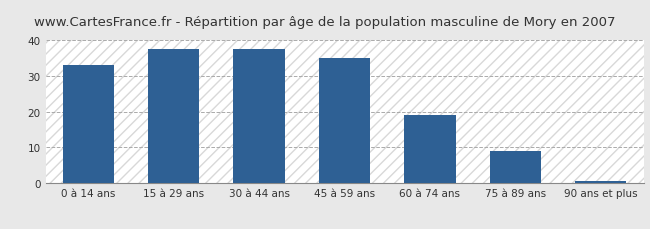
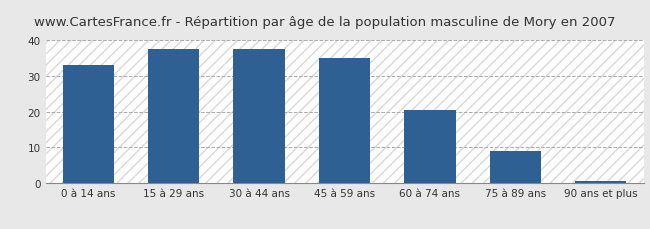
60 à 74 ans: 19.0 -> 20.5
